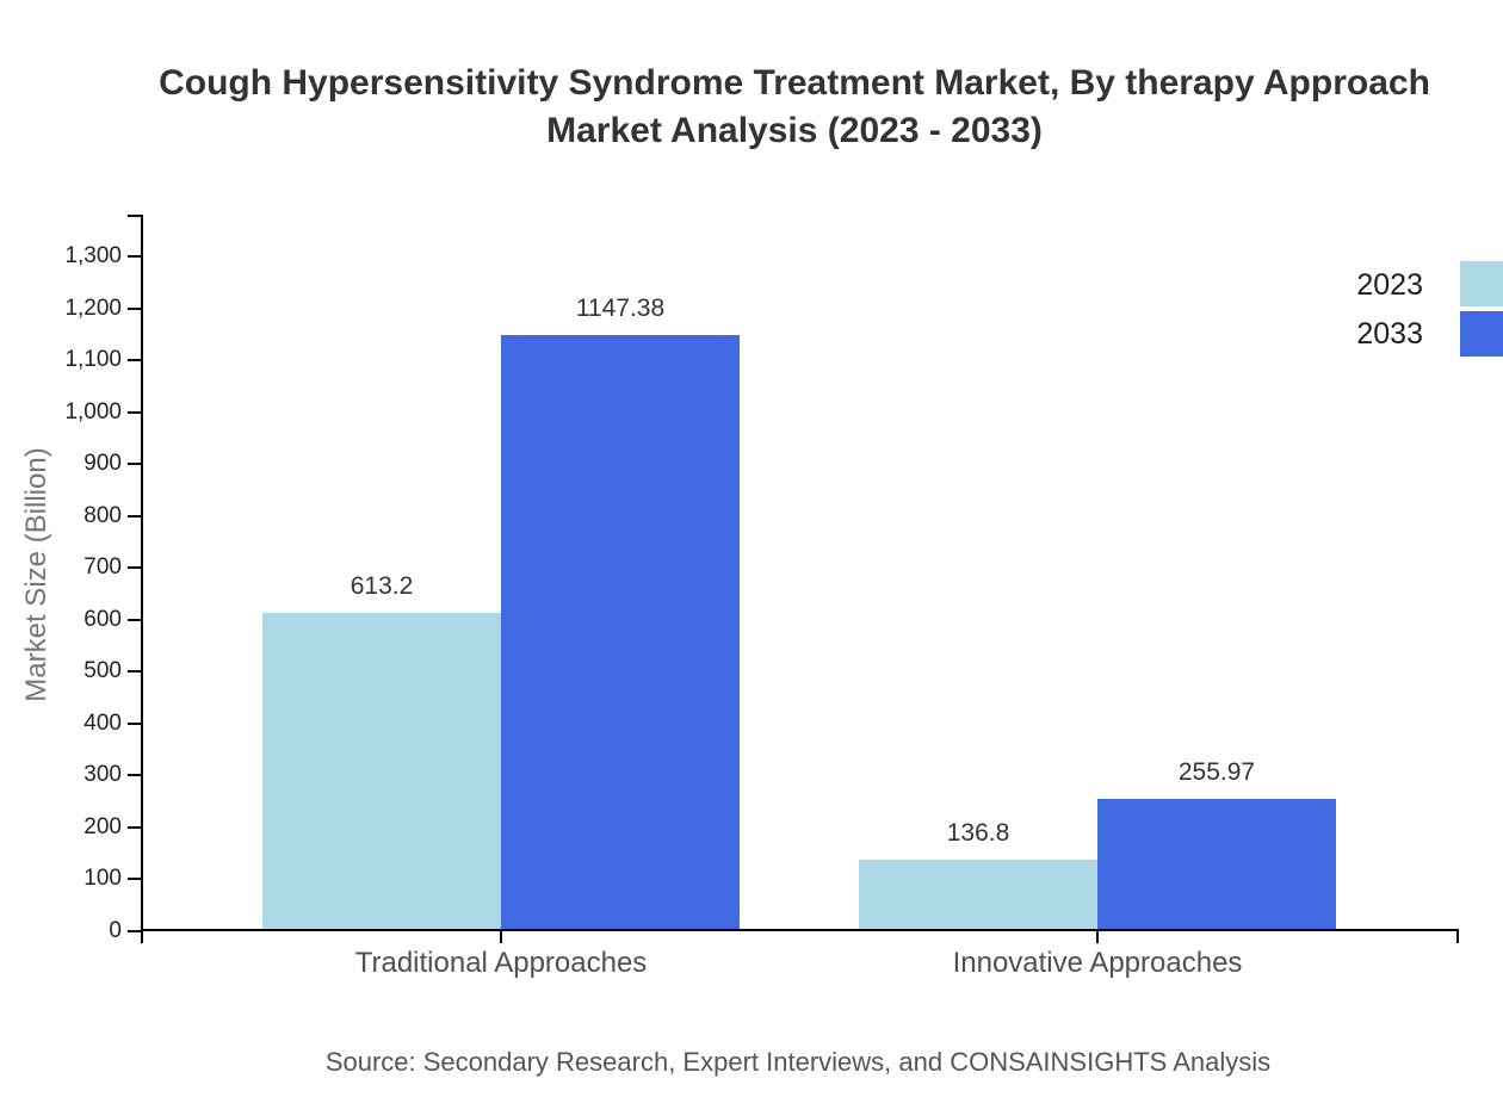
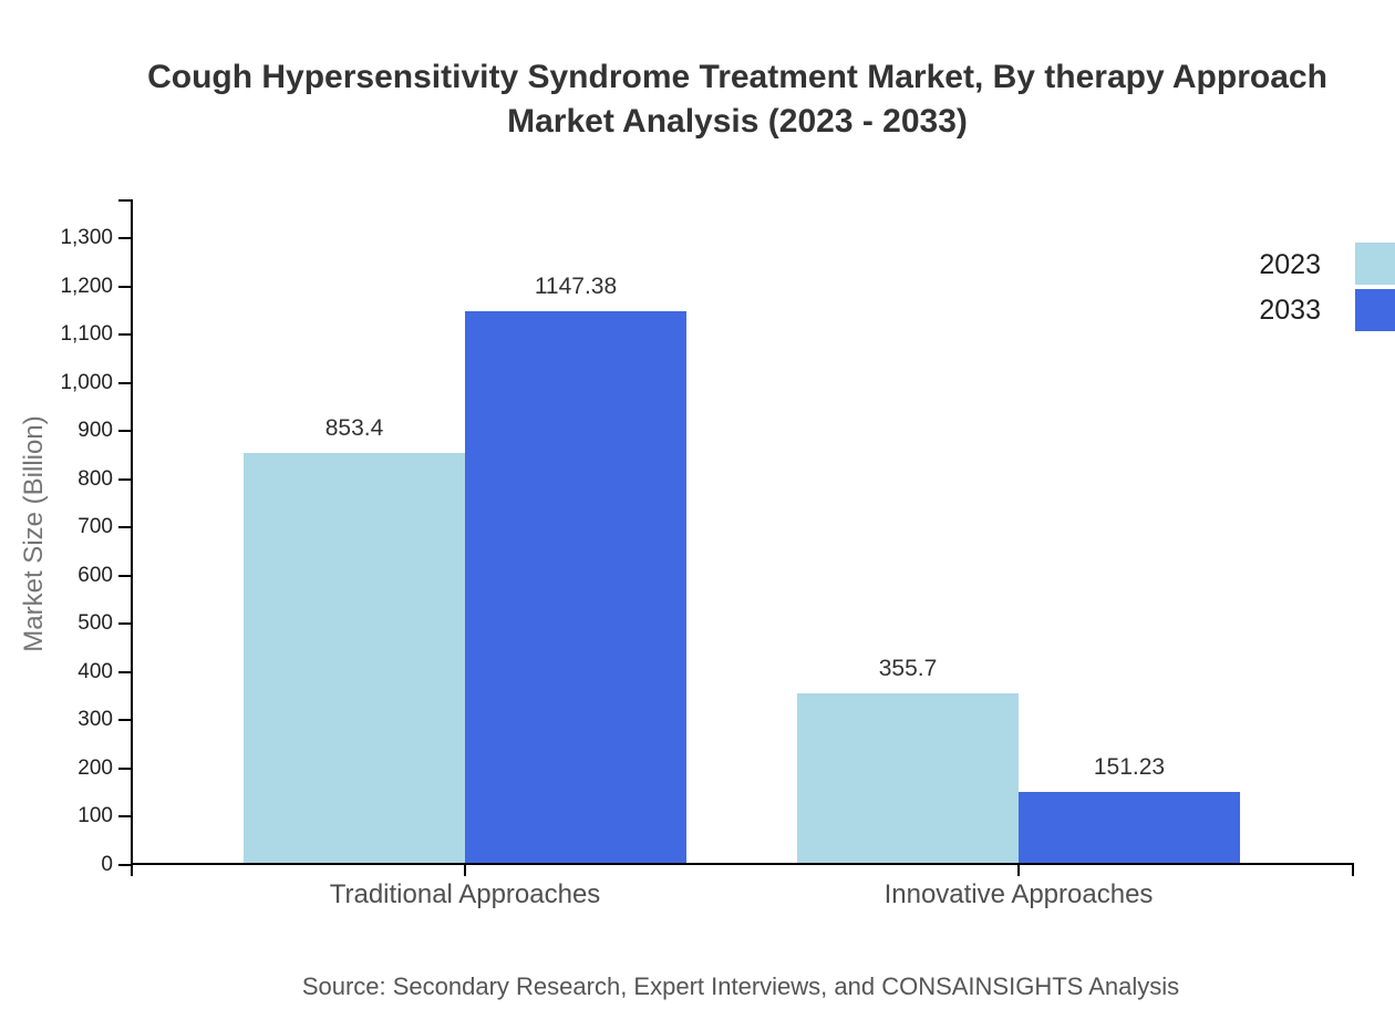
2023/Traditional Approaches: 613.2 -> 853.4
2023/Innovative Approaches: 136.8 -> 355.7
2033/Innovative Approaches: 255.97 -> 151.23
